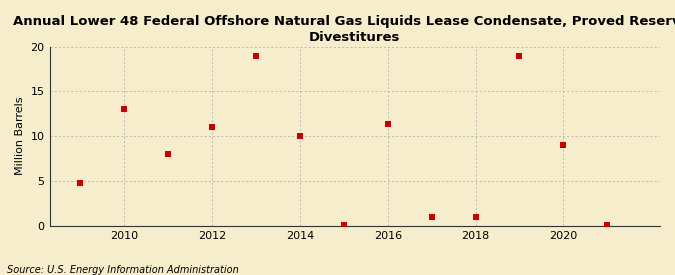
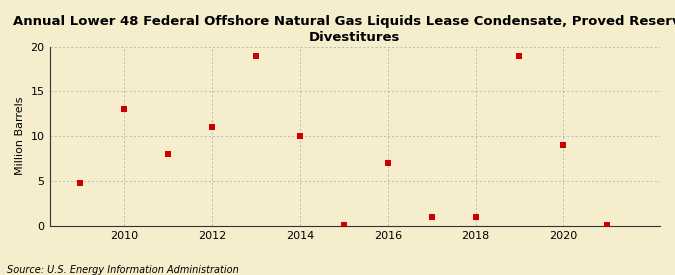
2016: 11.4 -> 7.0
